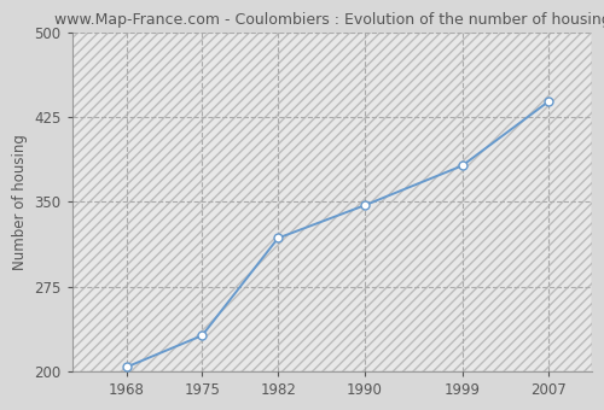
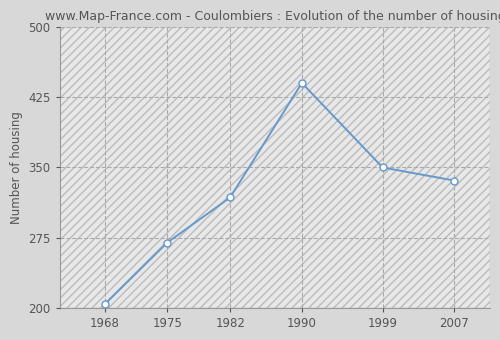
1975: 232 -> 270
1990: 347 -> 440
1999: 382 -> 350
2007: 439 -> 336
